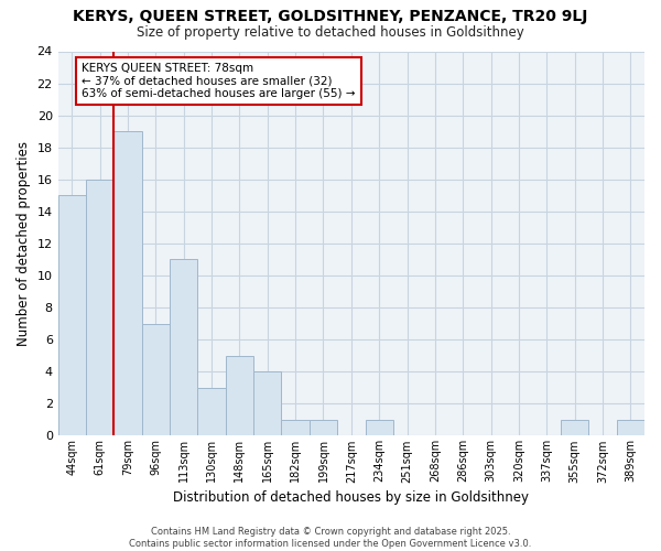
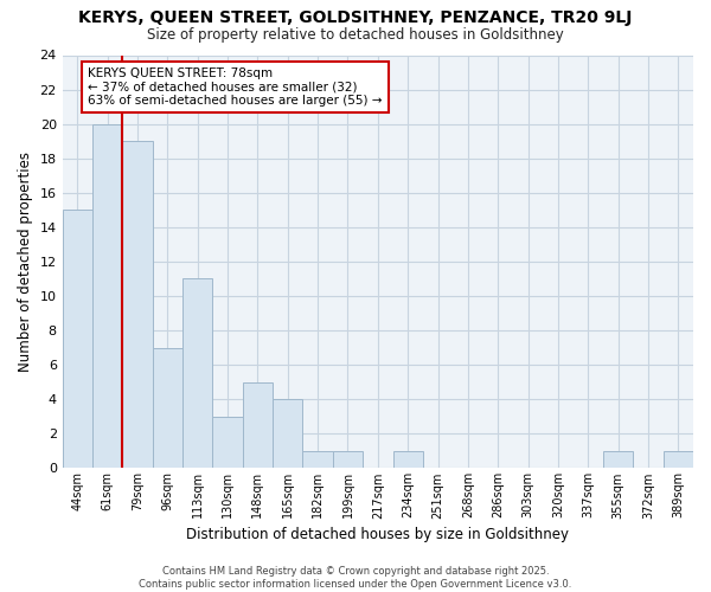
61sqm: 16 -> 20
